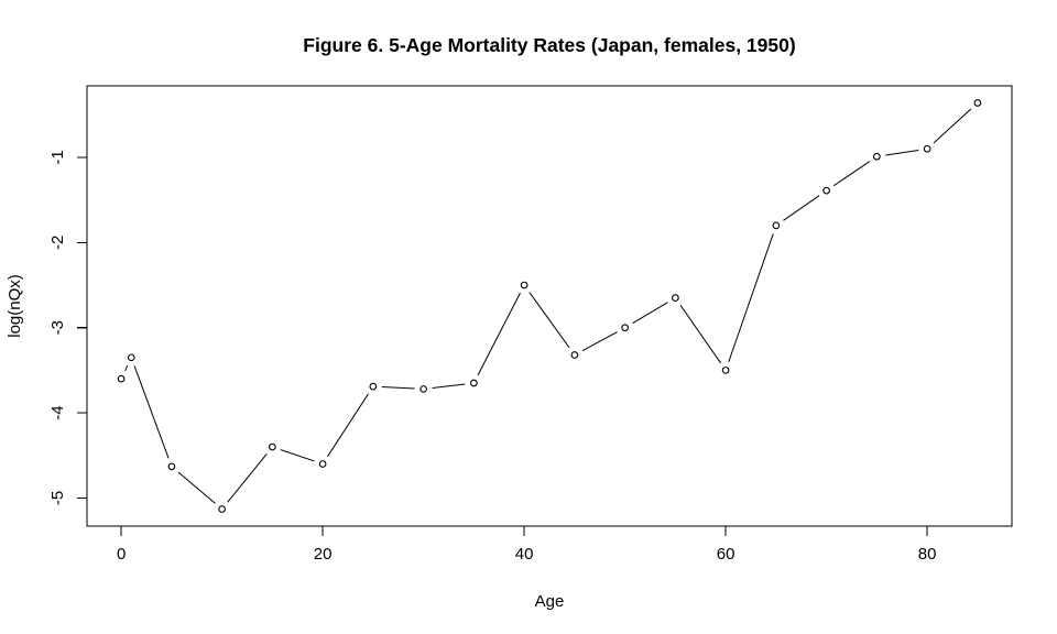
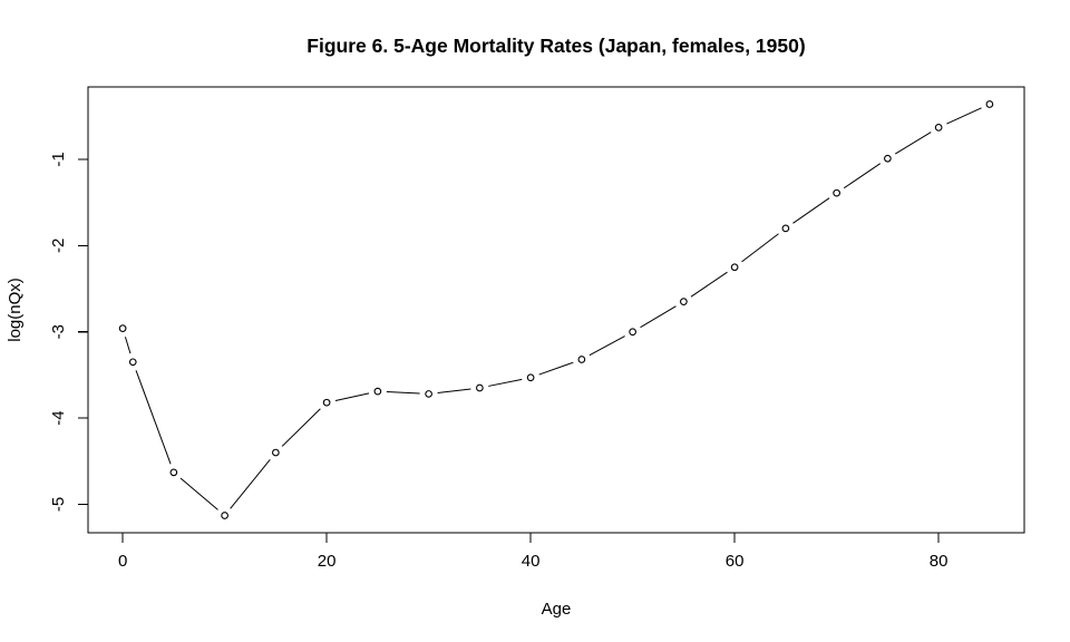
0: -3.6 -> -3.0
20: -4.6 -> -3.8
40: -2.5 -> -3.5
60: -3.5 -> -2.2
80: -0.9 -> -0.6
